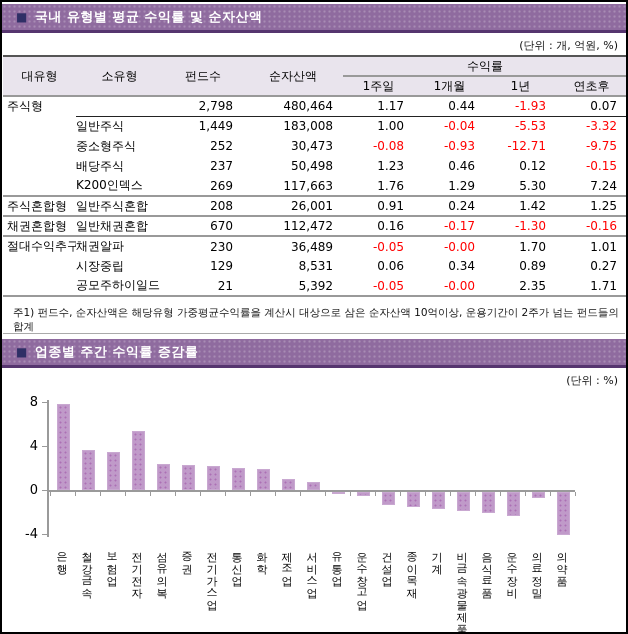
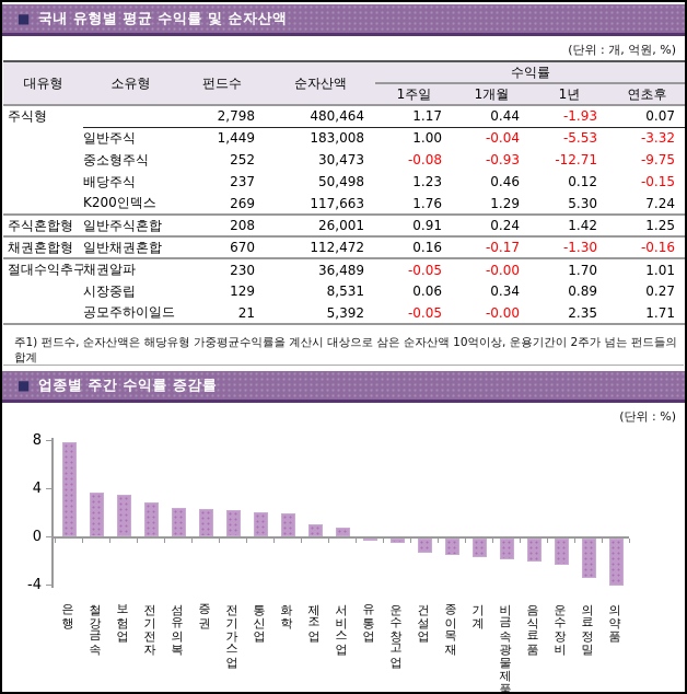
전기전자: 5.4 -> 2.8
의료정밀: -0.5 -> -3.3
